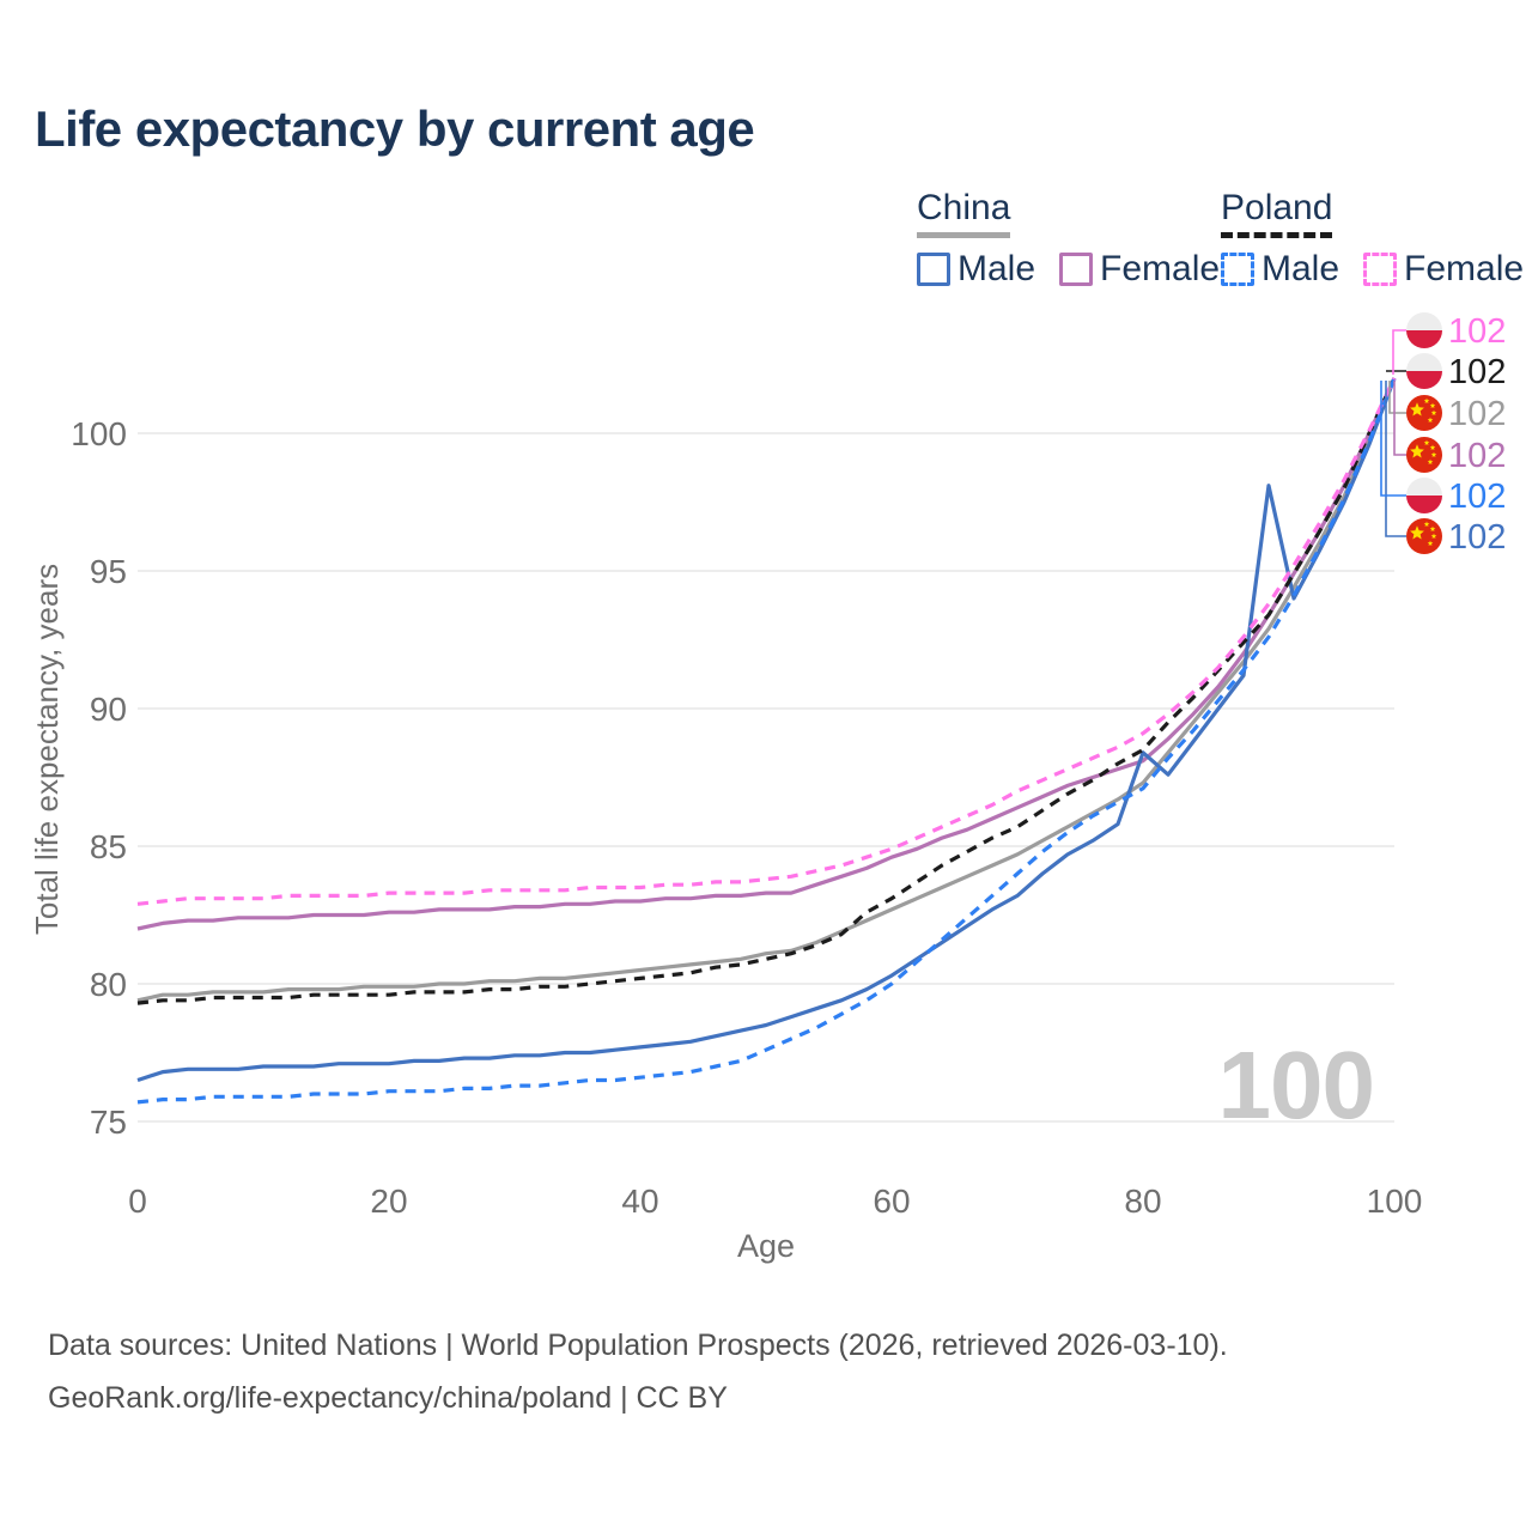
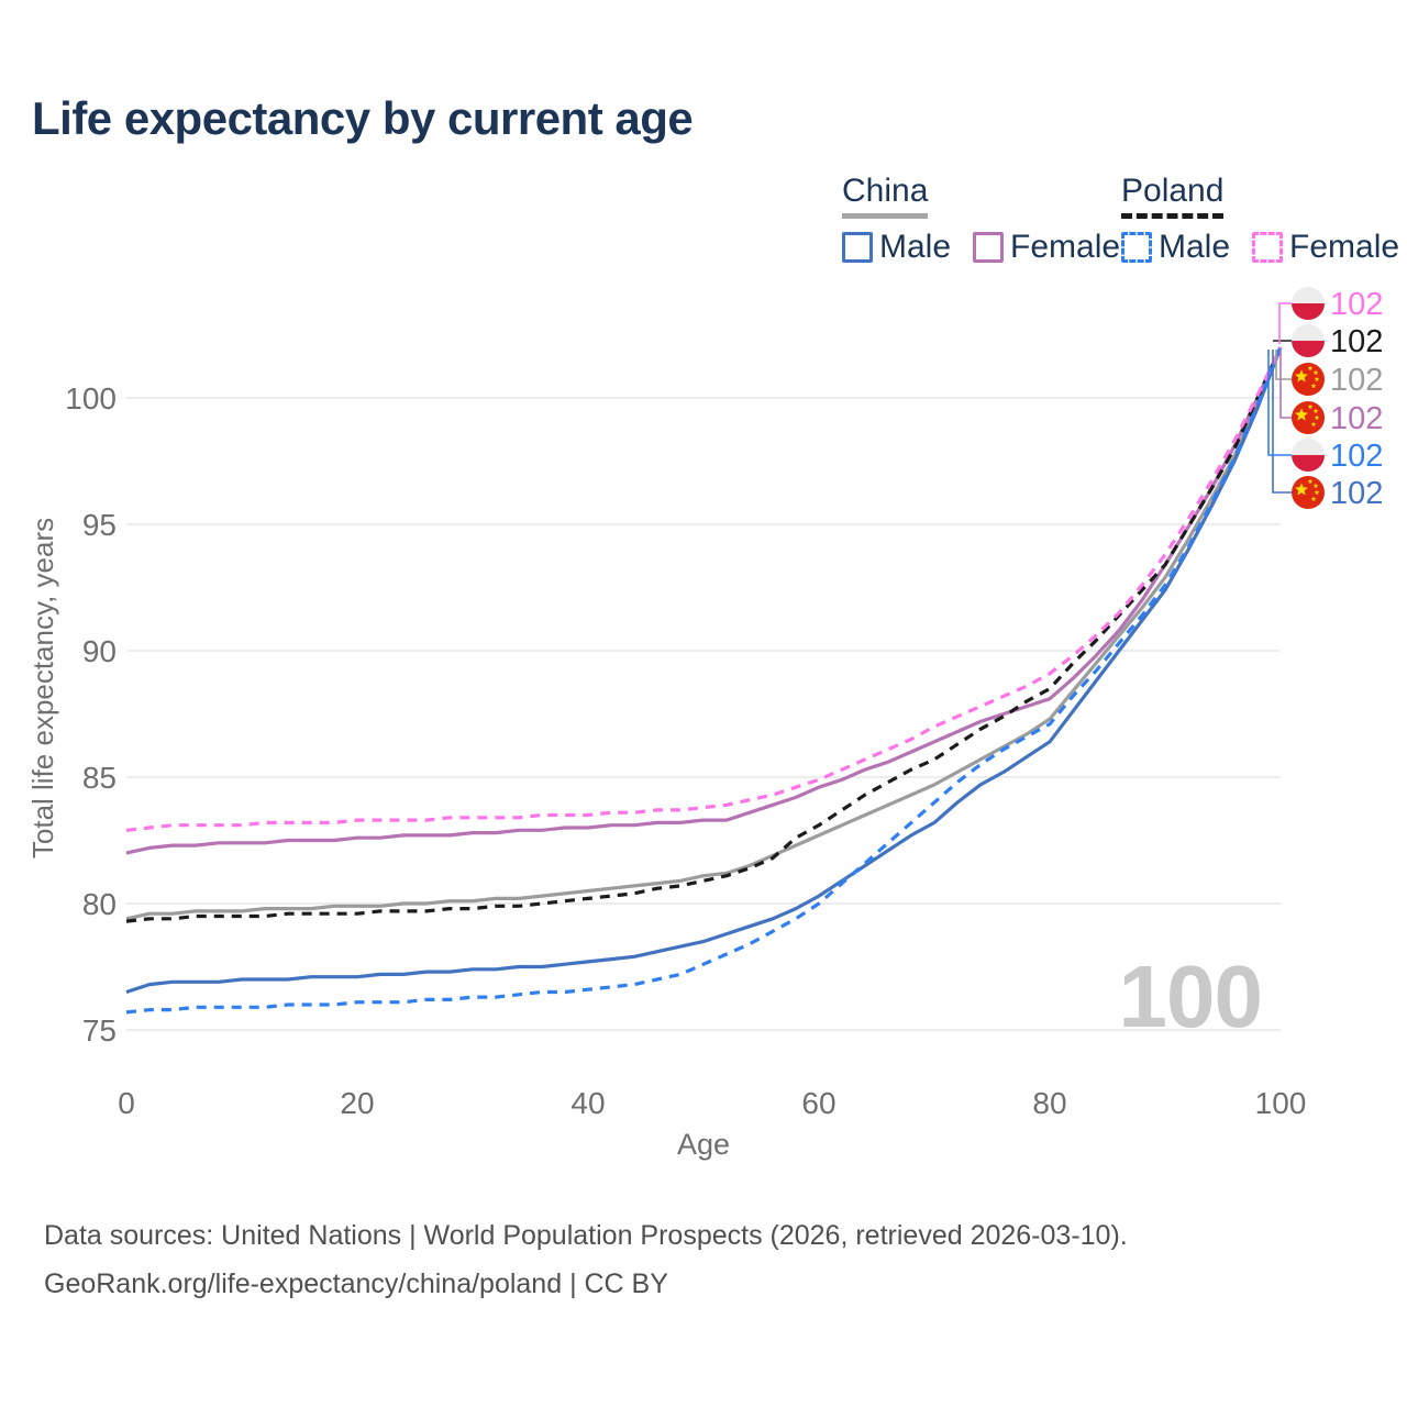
China Male/80: 88.4 -> 86.4
China Male/90: 98.1 -> 92.4
